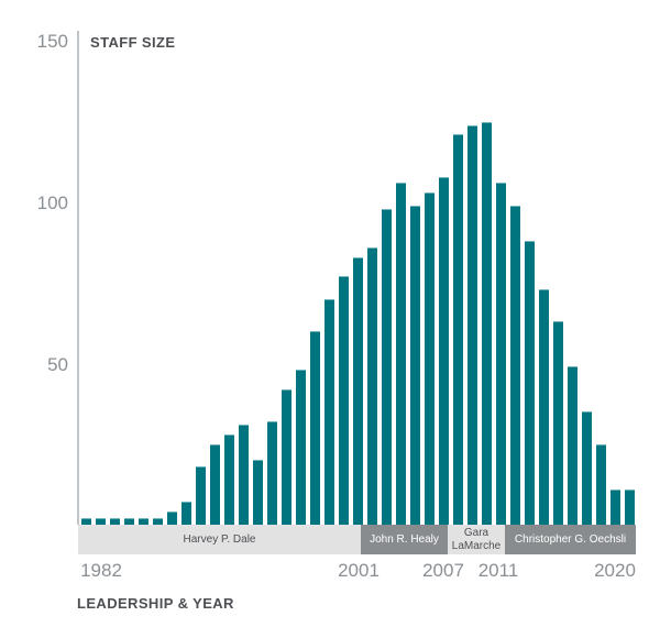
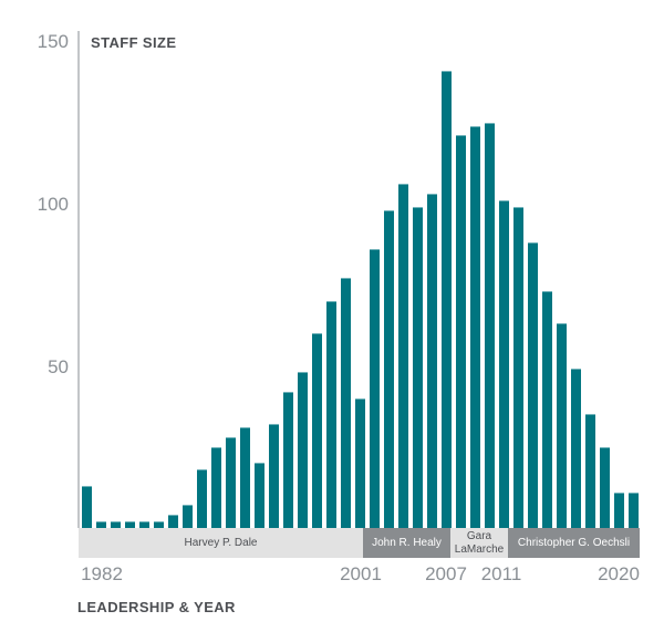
1982: 2 -> 13
2001: 83 -> 40
2007: 108 -> 141
2011: 106 -> 101
